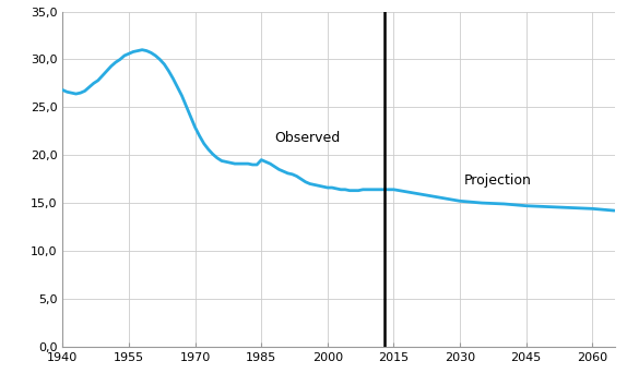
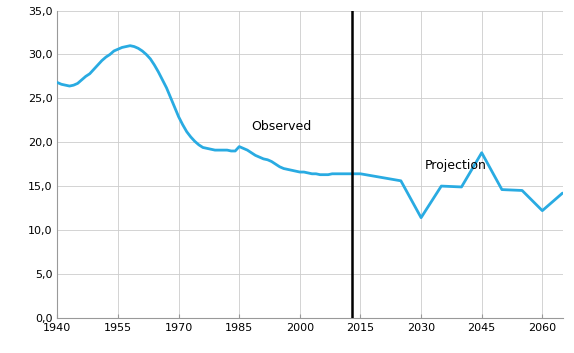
2030: 15,2 -> 11,4
2045: 14,7 -> 18,8
2060: 14,4 -> 12,2
